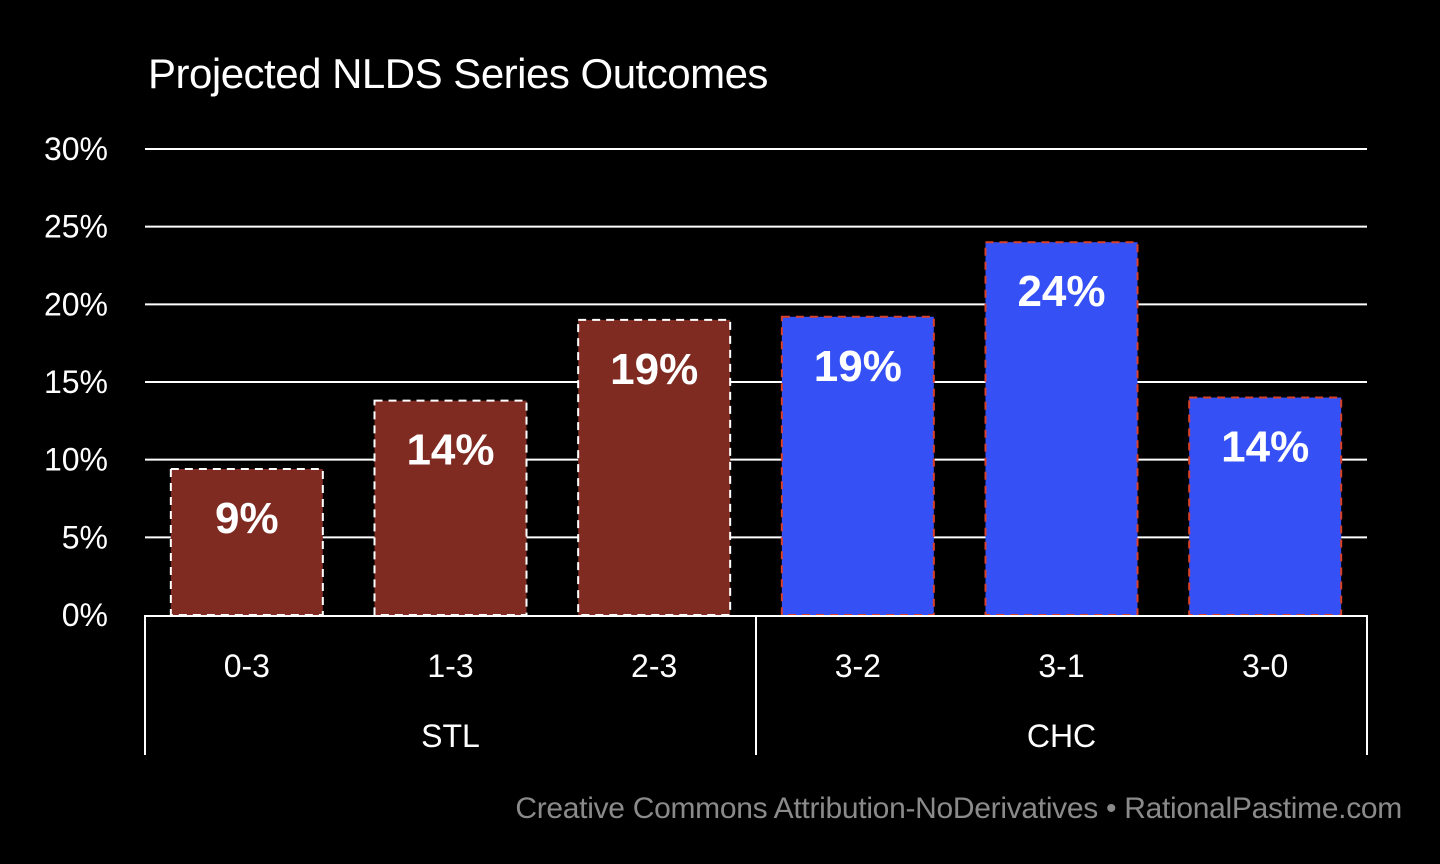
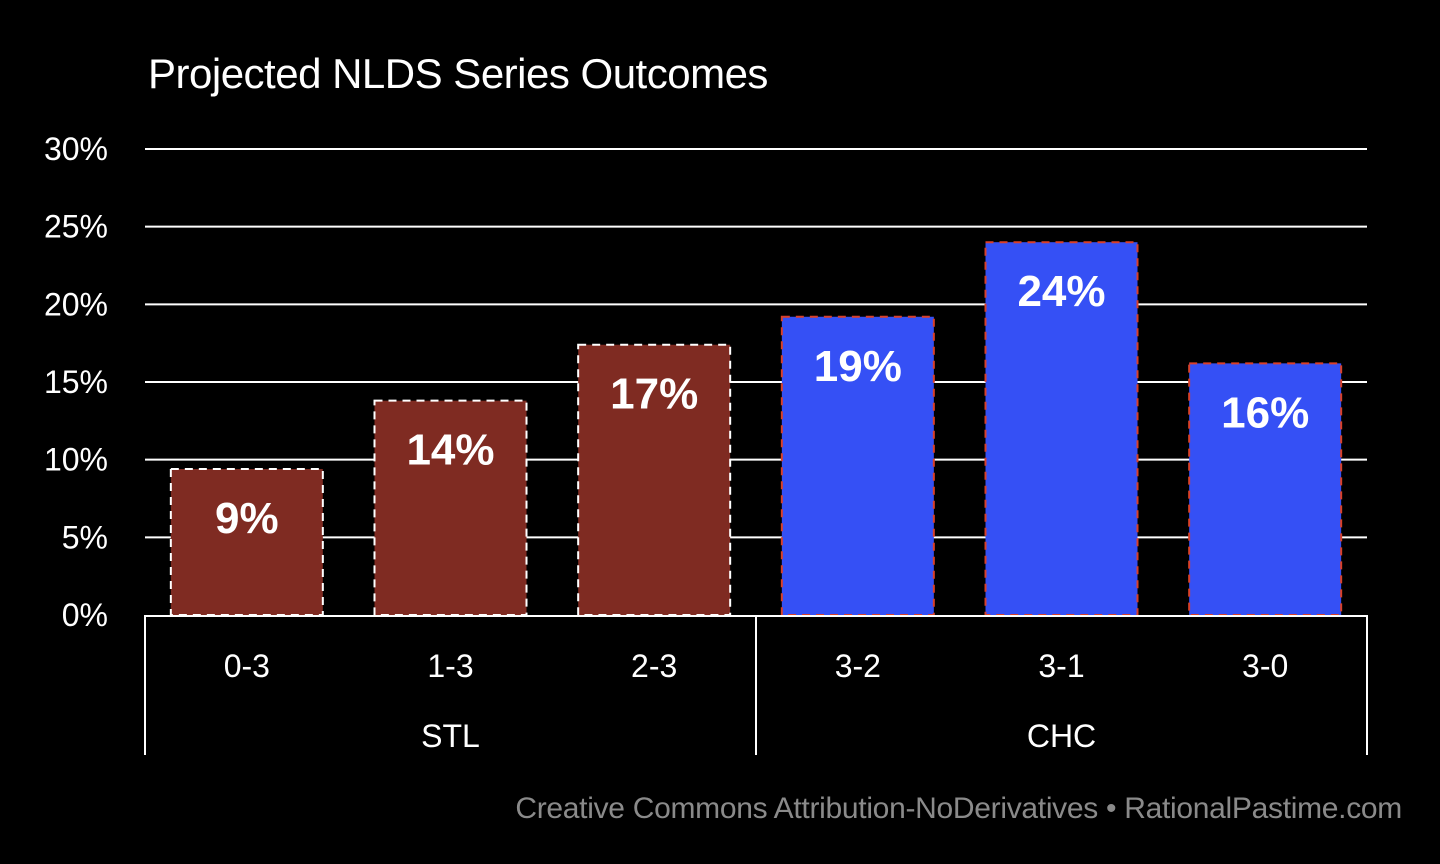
2-3: 19% -> 17%
3-0: 14% -> 16%
